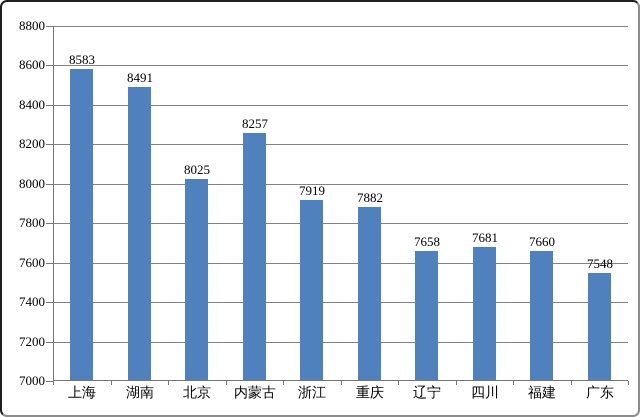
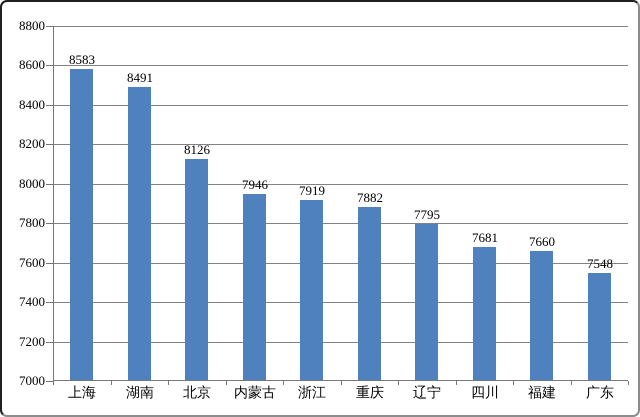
北京: 8025 -> 8126
内蒙古: 8257 -> 7946
辽宁: 7658 -> 7795
